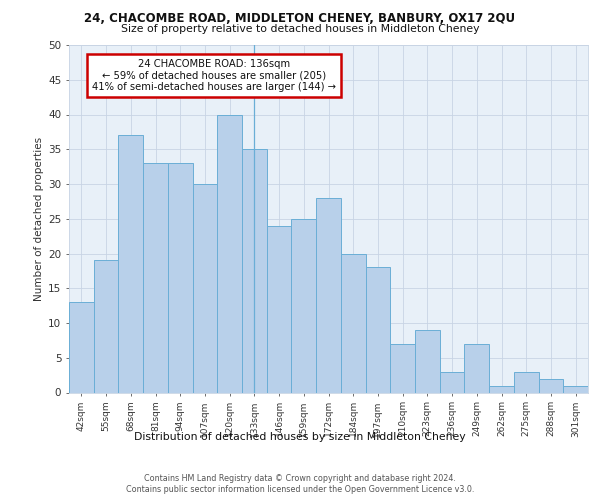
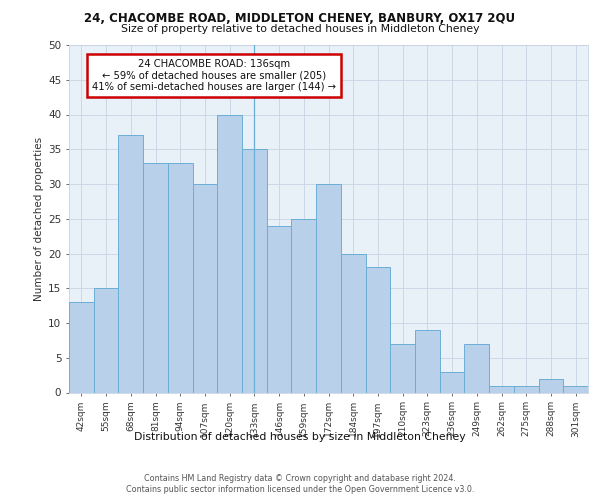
55sqm: 19 -> 15
172sqm: 28 -> 30
275sqm: 3 -> 1
